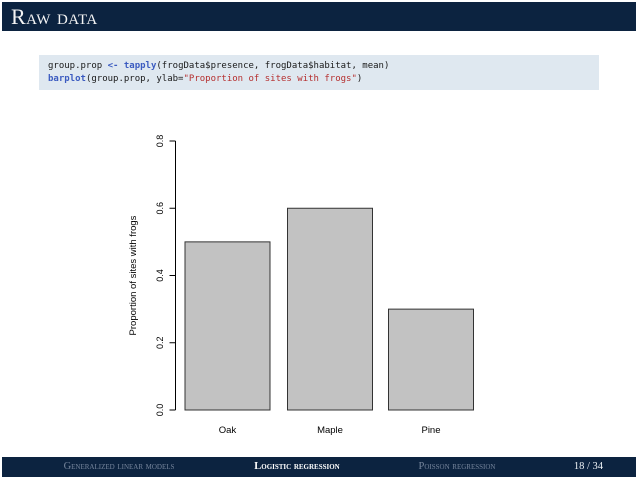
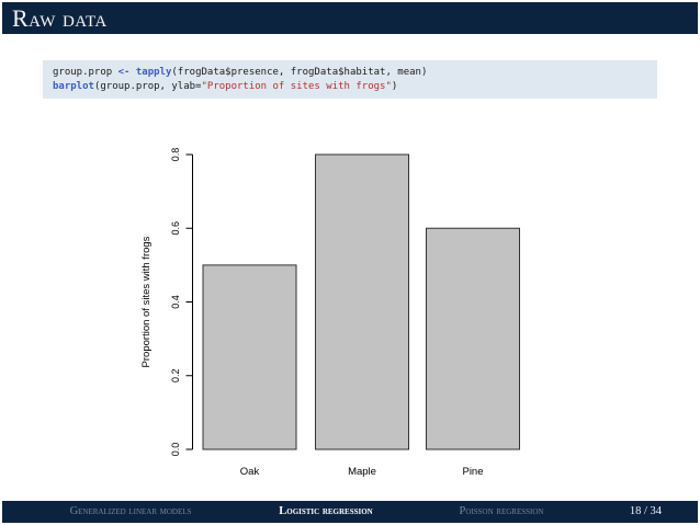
Maple: 0.6 -> 0.8
Pine: 0.3 -> 0.6
